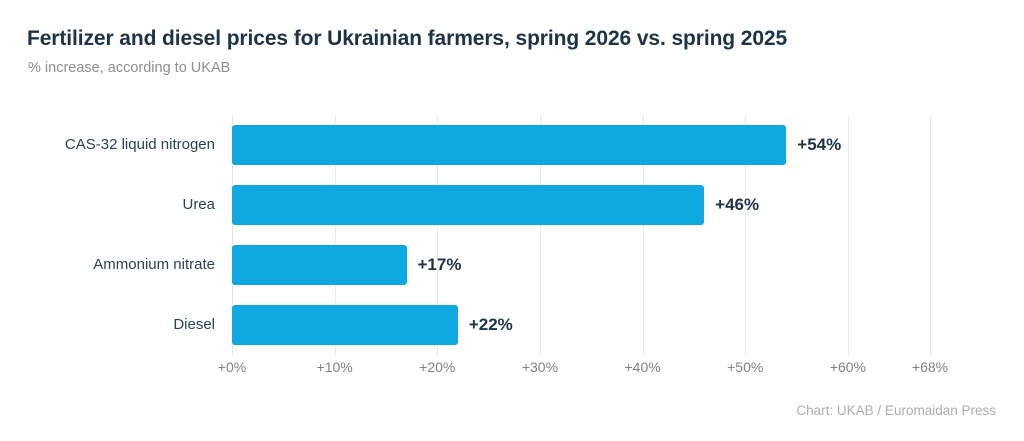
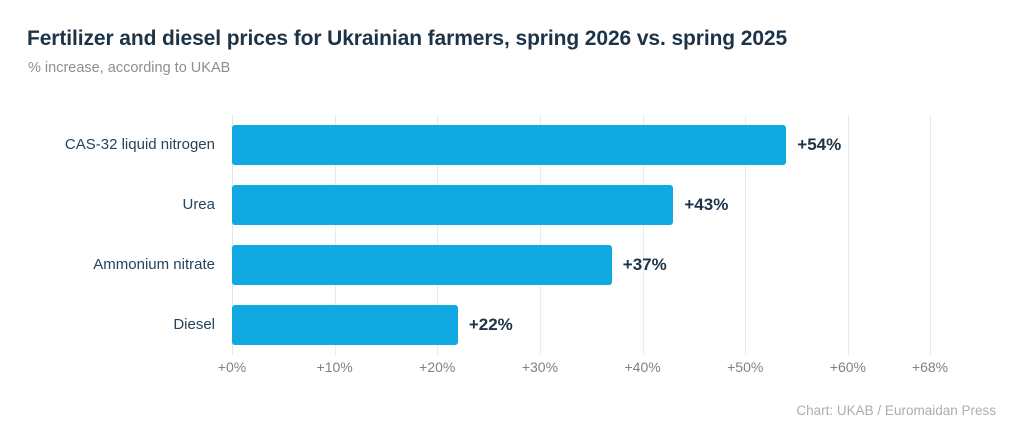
Urea: +46% -> +43%
Ammonium nitrate: +17% -> +37%
